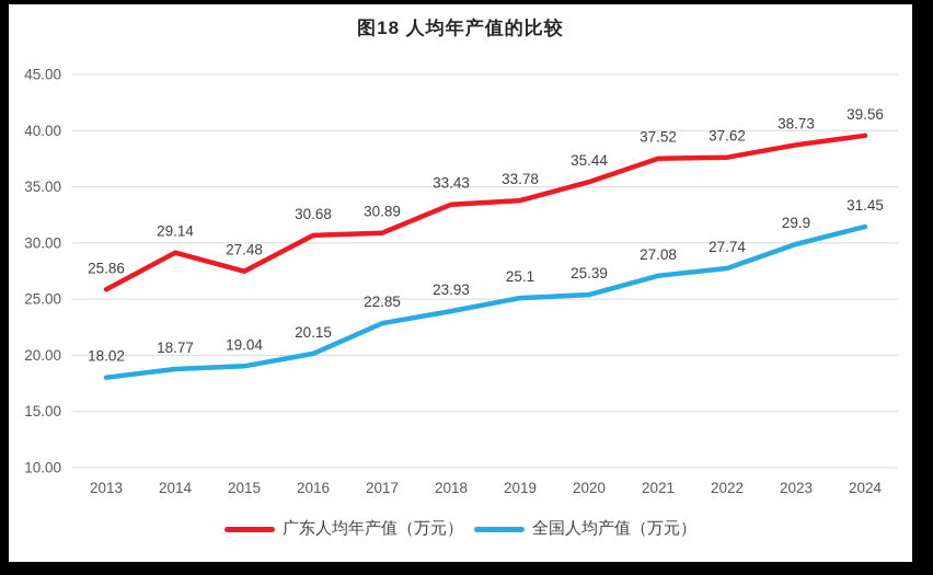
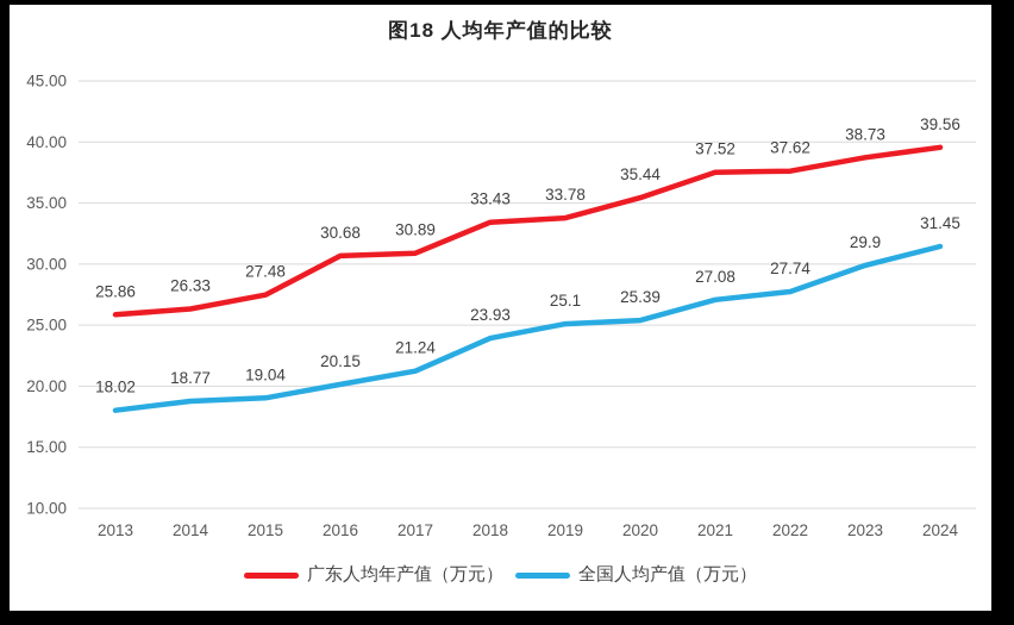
广东人均年产值（万元）/2014: 29.14 -> 26.33
全国人均产值（万元）/2017: 22.85 -> 21.24
